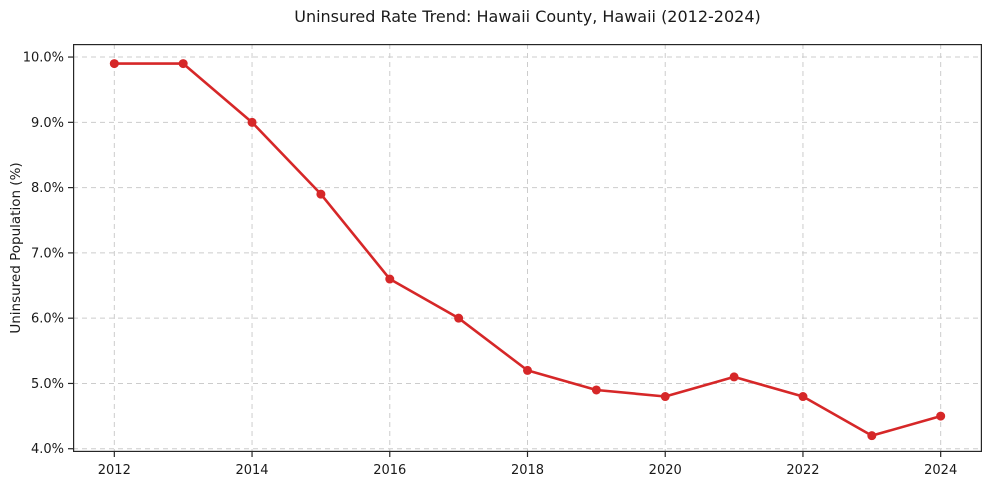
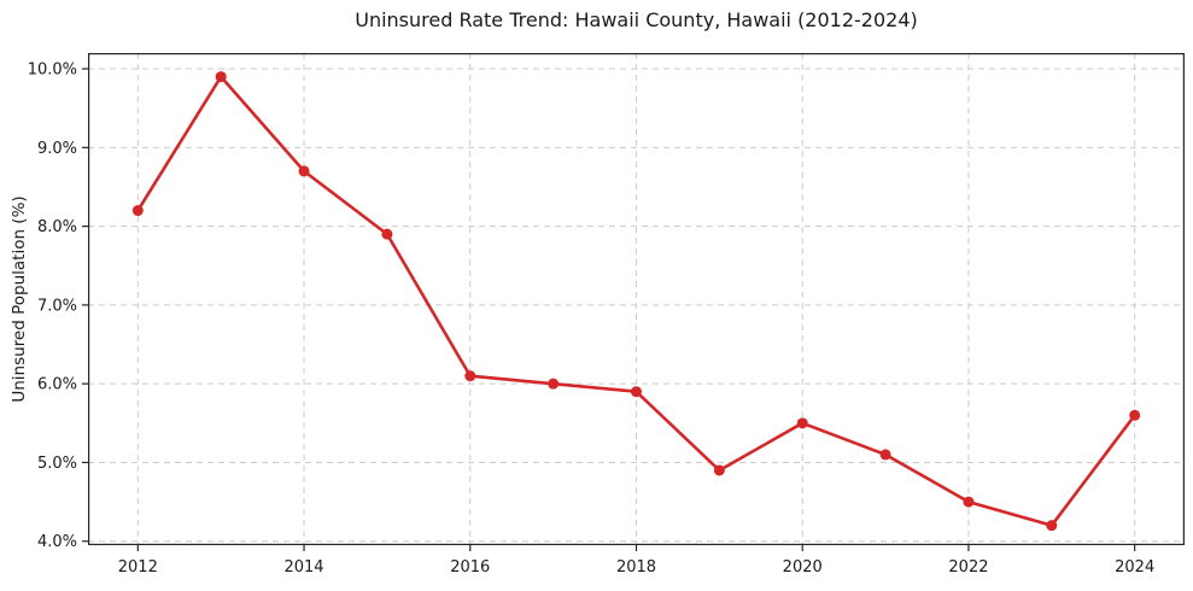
2012: 9.9% -> 8.2%
2014: 9.0% -> 8.7%
2016: 6.6% -> 6.1%
2018: 5.2% -> 5.9%
2020: 4.8% -> 5.5%
2022: 4.8% -> 4.5%
2024: 4.5% -> 5.6%
